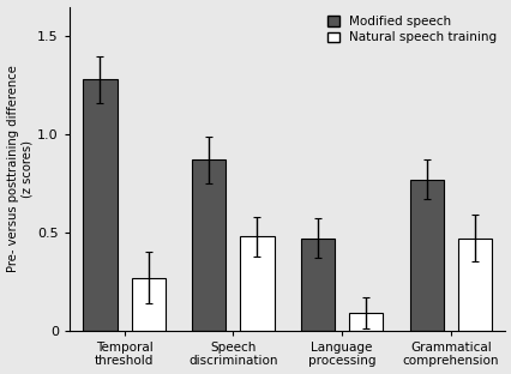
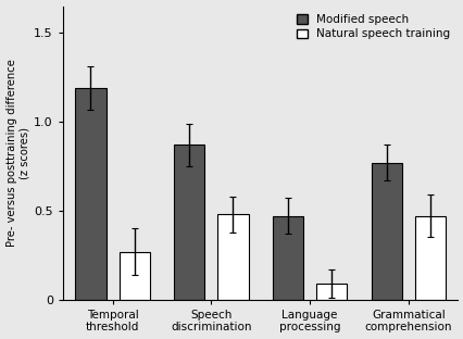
Modified speech/Temporal threshold: 1.28 -> 1.19
